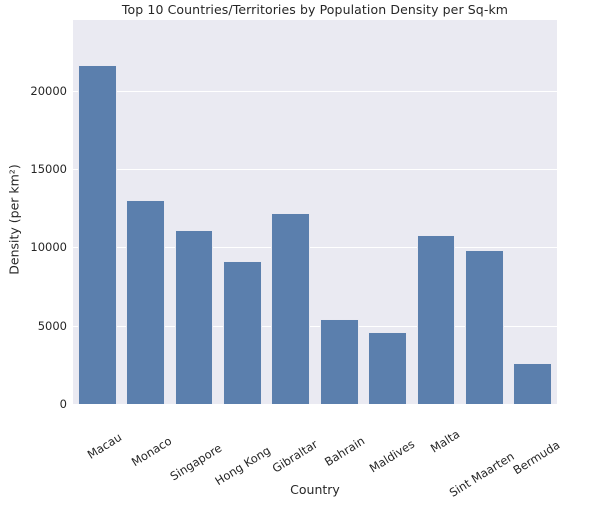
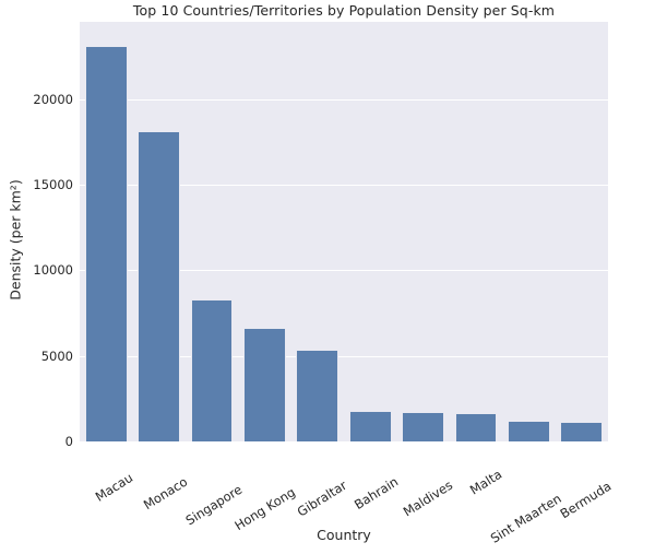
Macau: 21600 -> 23100
Monaco: 13000 -> 18100
Singapore: 11100 -> 8300
Hong Kong: 9100 -> 6600
Gibraltar: 12200 -> 5400
Bahrain: 5400 -> 1800
Maldives: 4600 -> 1700
Malta: 10800 -> 1600
Sint Maarten: 9800 -> 1200
Bermuda: 2600 -> 1200
